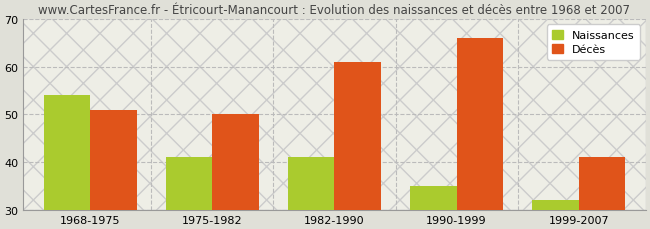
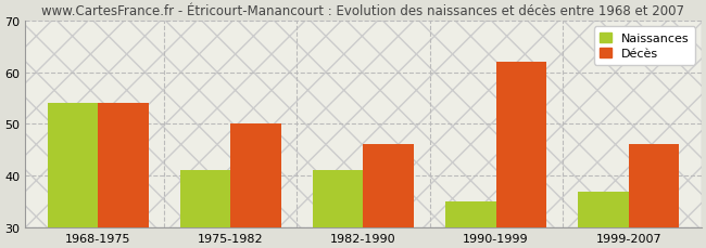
Décès/1968-1975: 51 -> 54
Décès/1982-1990: 61 -> 46
Décès/1990-1999: 66 -> 62
Naissances/1999-2007: 32 -> 37
Décès/1999-2007: 41 -> 46
